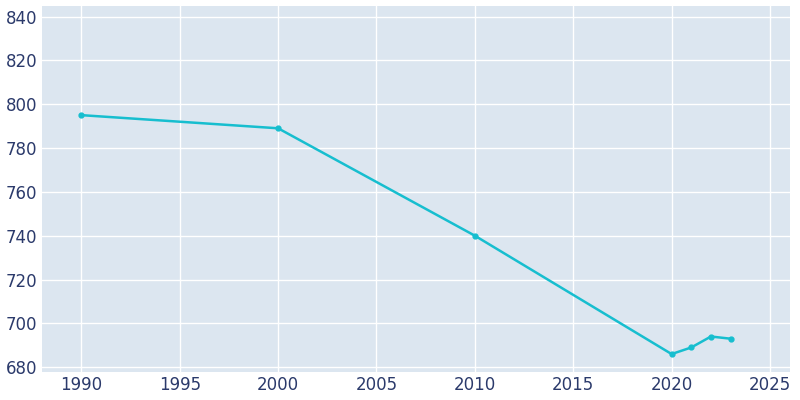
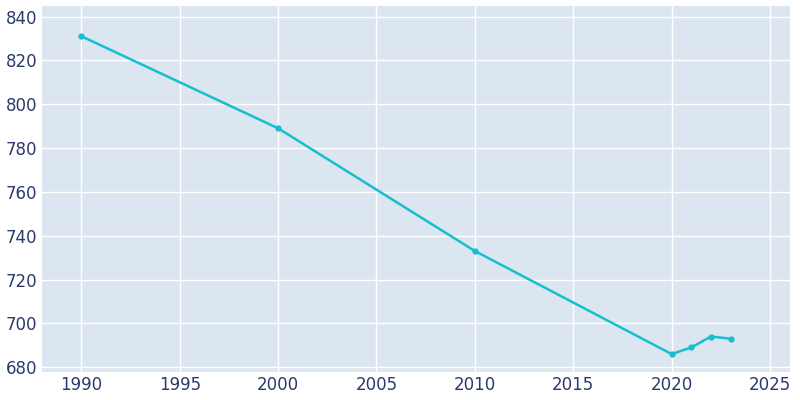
1990: 795 -> 831
2010: 740 -> 733
